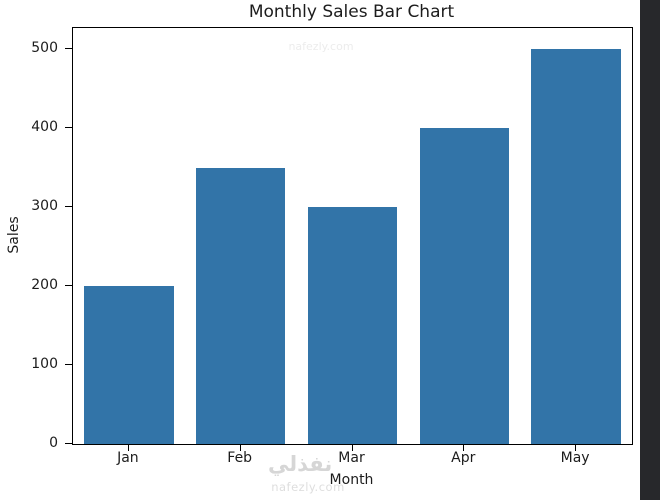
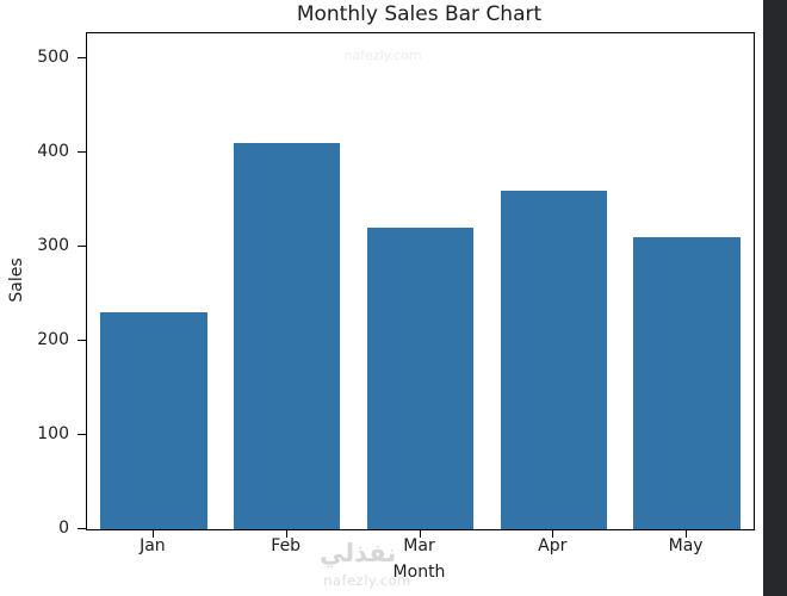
Jan: 200 -> 230
Feb: 350 -> 410
Mar: 300 -> 320
Apr: 400 -> 360
May: 500 -> 310
